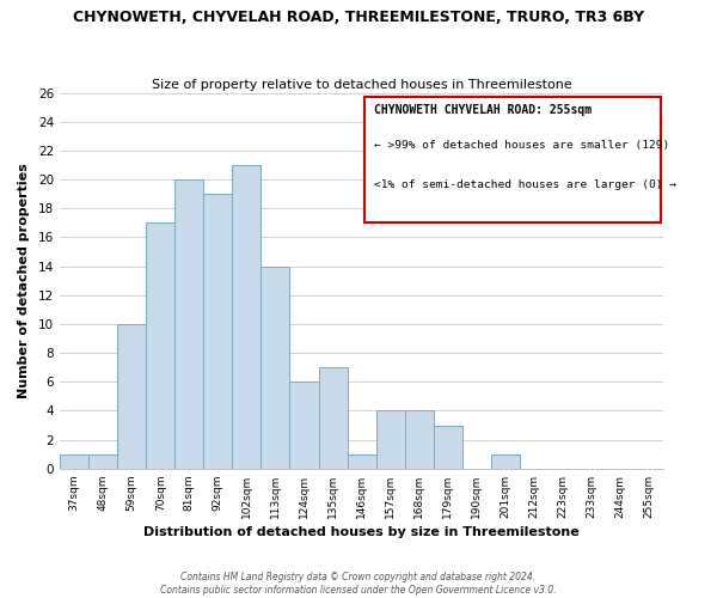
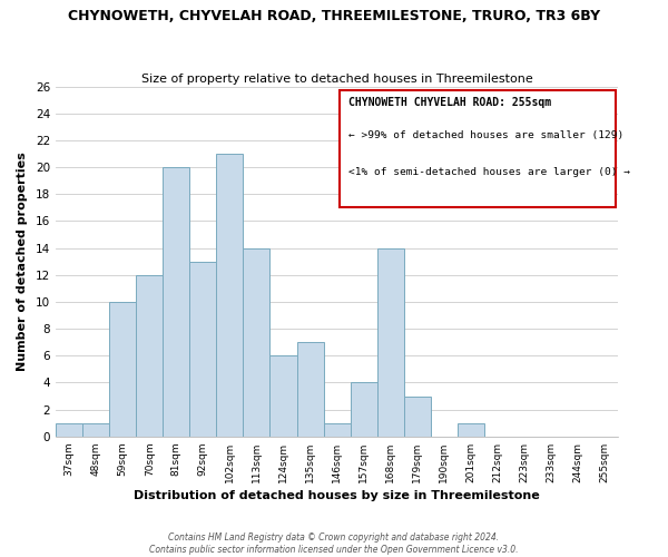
70sqm: 17 -> 12
92sqm: 19 -> 13
168sqm: 4 -> 14
